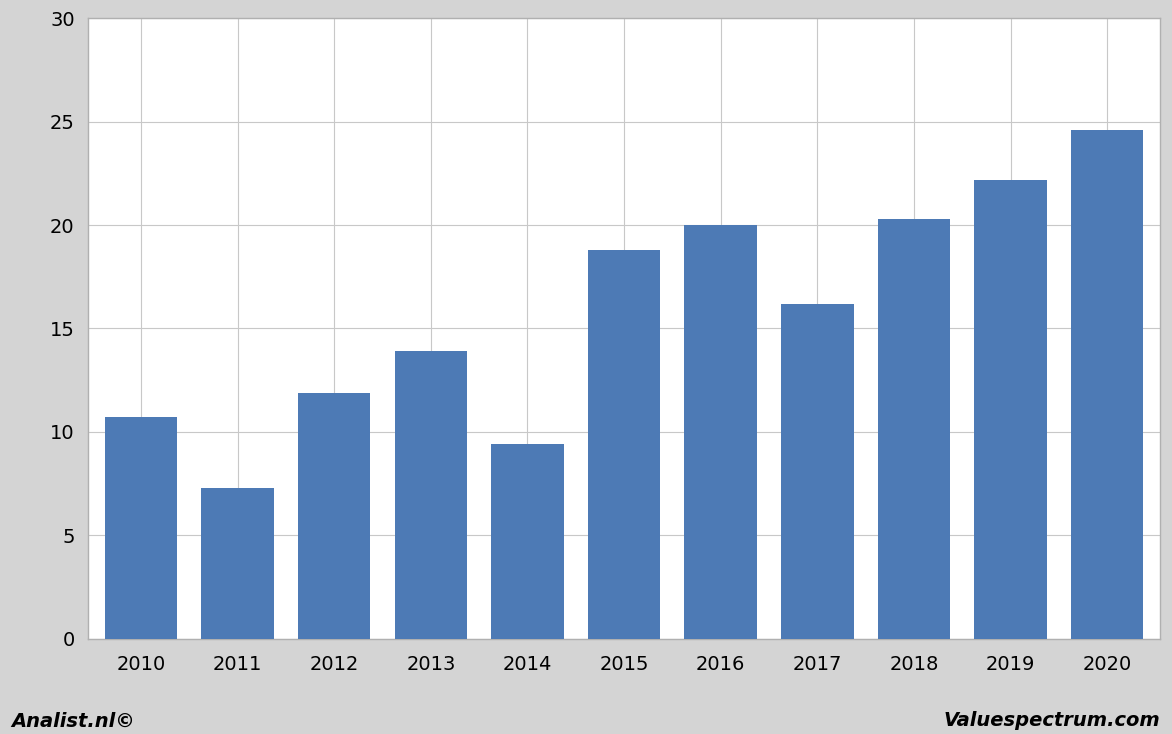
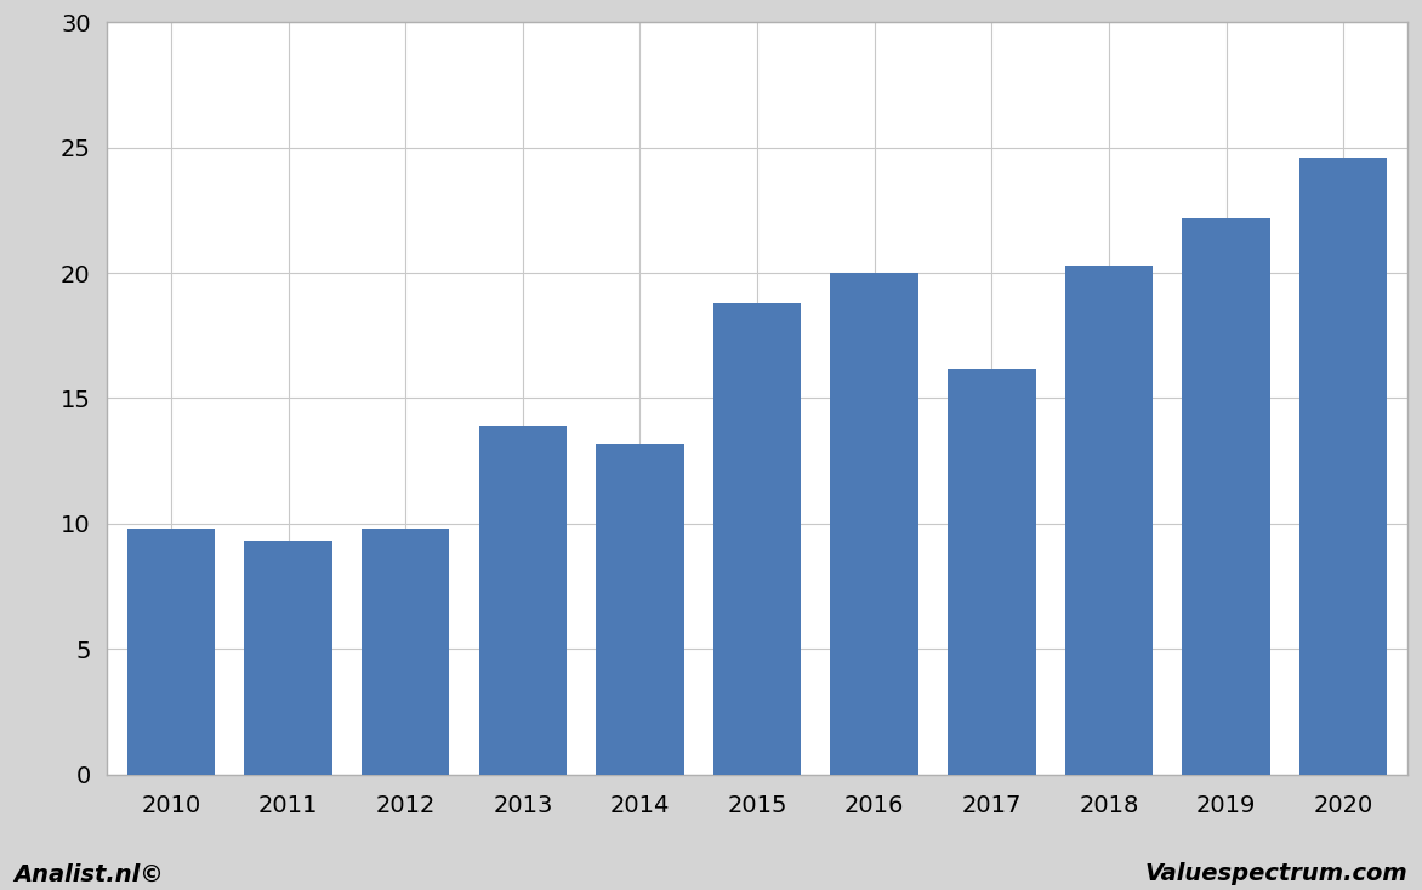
2010: 10.7 -> 9.8
2011: 7.3 -> 9.3
2012: 11.9 -> 9.8
2014: 9.4 -> 13.2
